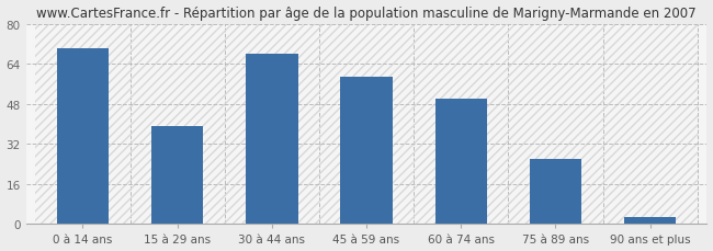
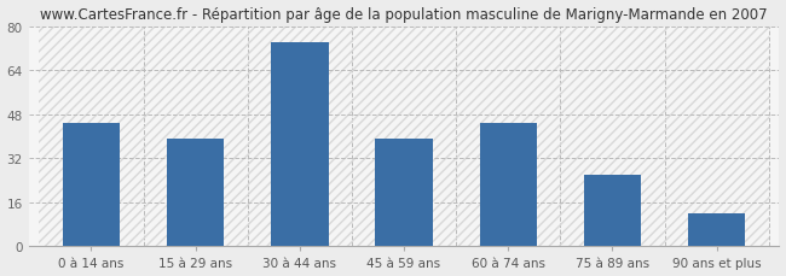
0 à 14 ans: 70 -> 45
30 à 44 ans: 68 -> 74
45 à 59 ans: 59 -> 39
60 à 74 ans: 50 -> 45
90 ans et plus: 3 -> 12
